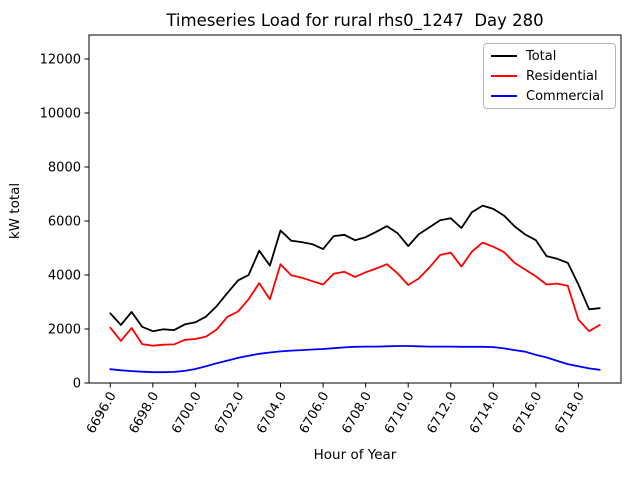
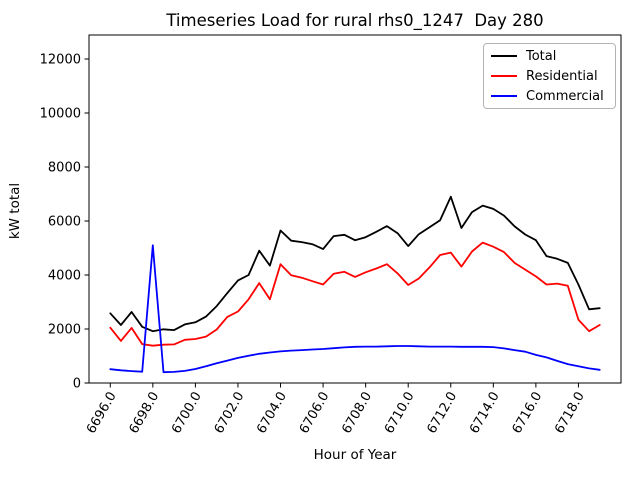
Commercial/6698.0: 400 -> 5100
Total/6712.0: 6100 -> 6900
